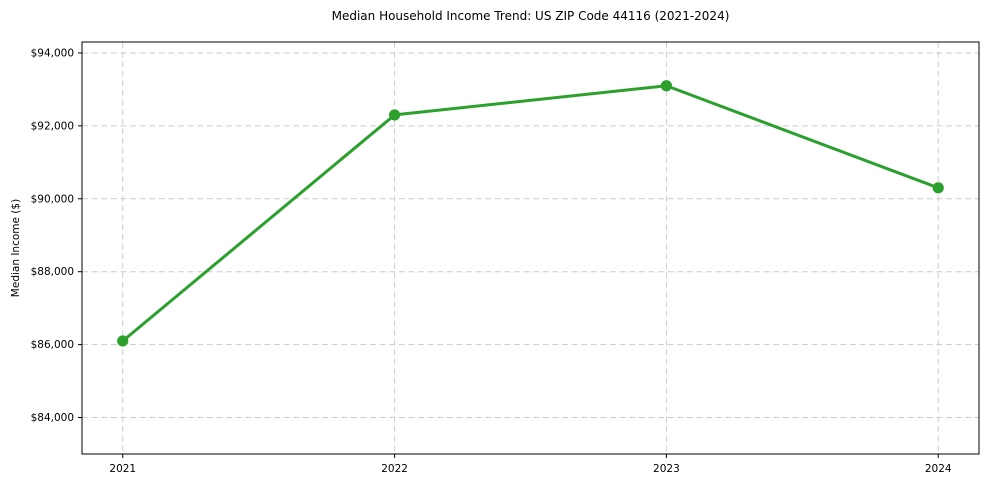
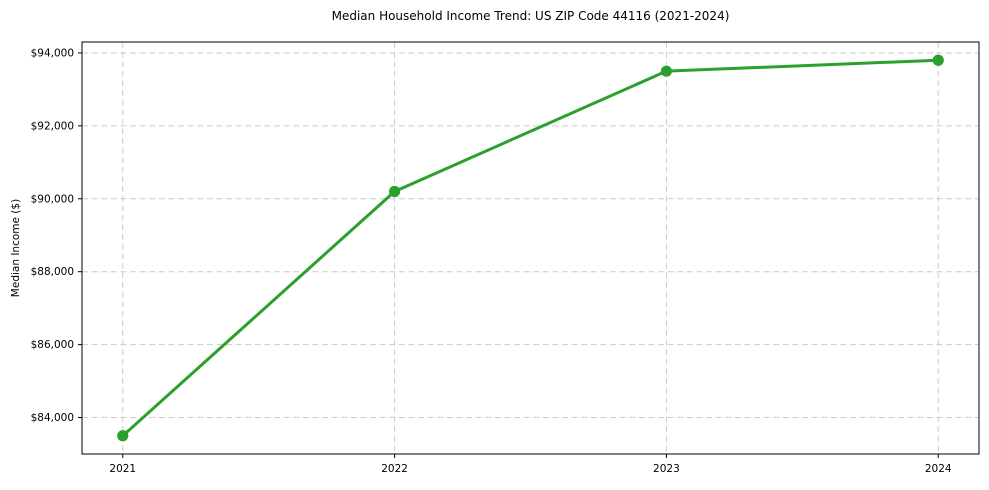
2021: $86100 -> $83500
2022: $92300 -> $90200
2023: $93100 -> $93500
2024: $90300 -> $93800
